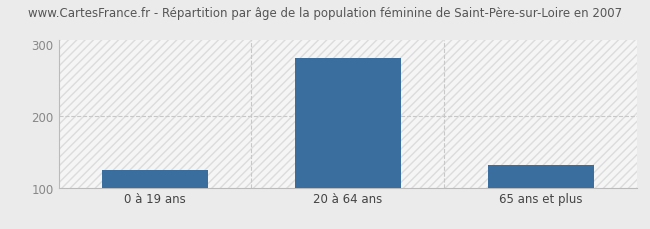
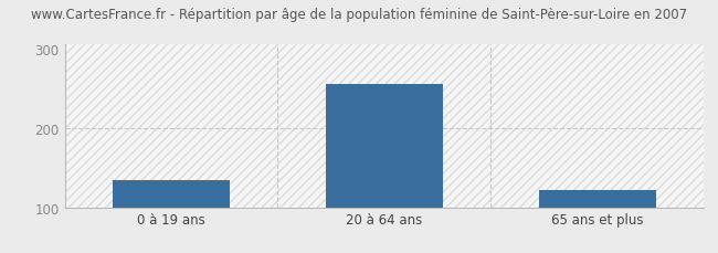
0 à 19 ans: 125 -> 134
20 à 64 ans: 281 -> 256
65 ans et plus: 132 -> 122
